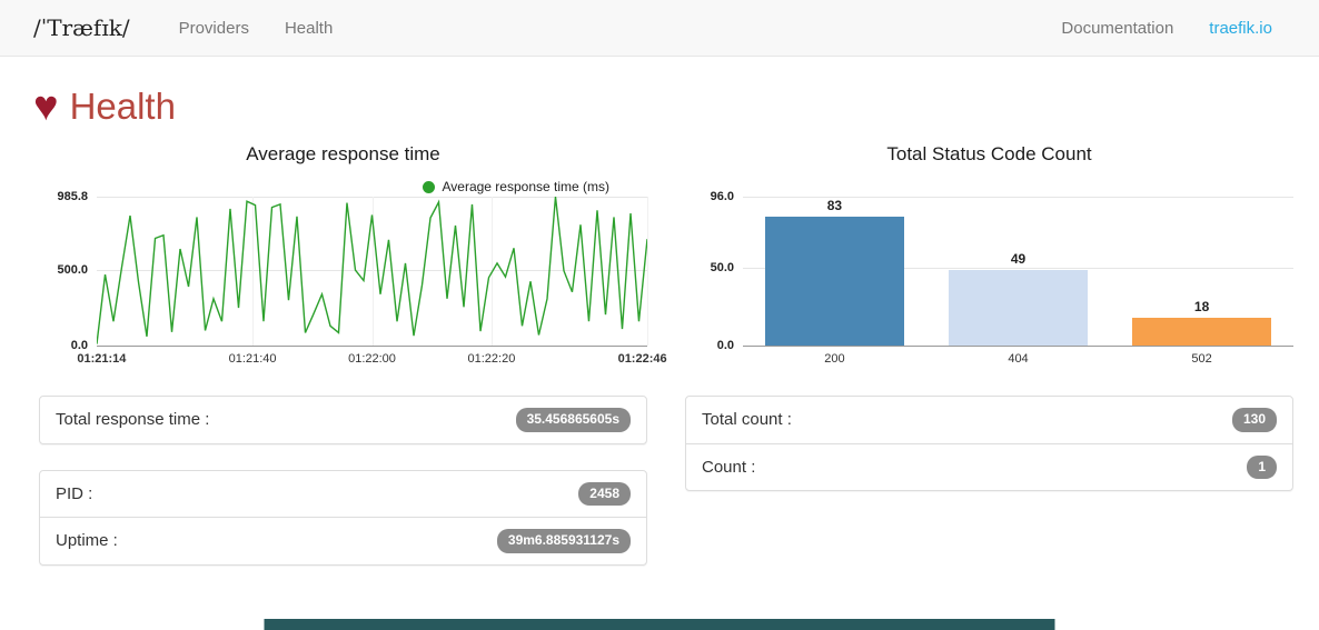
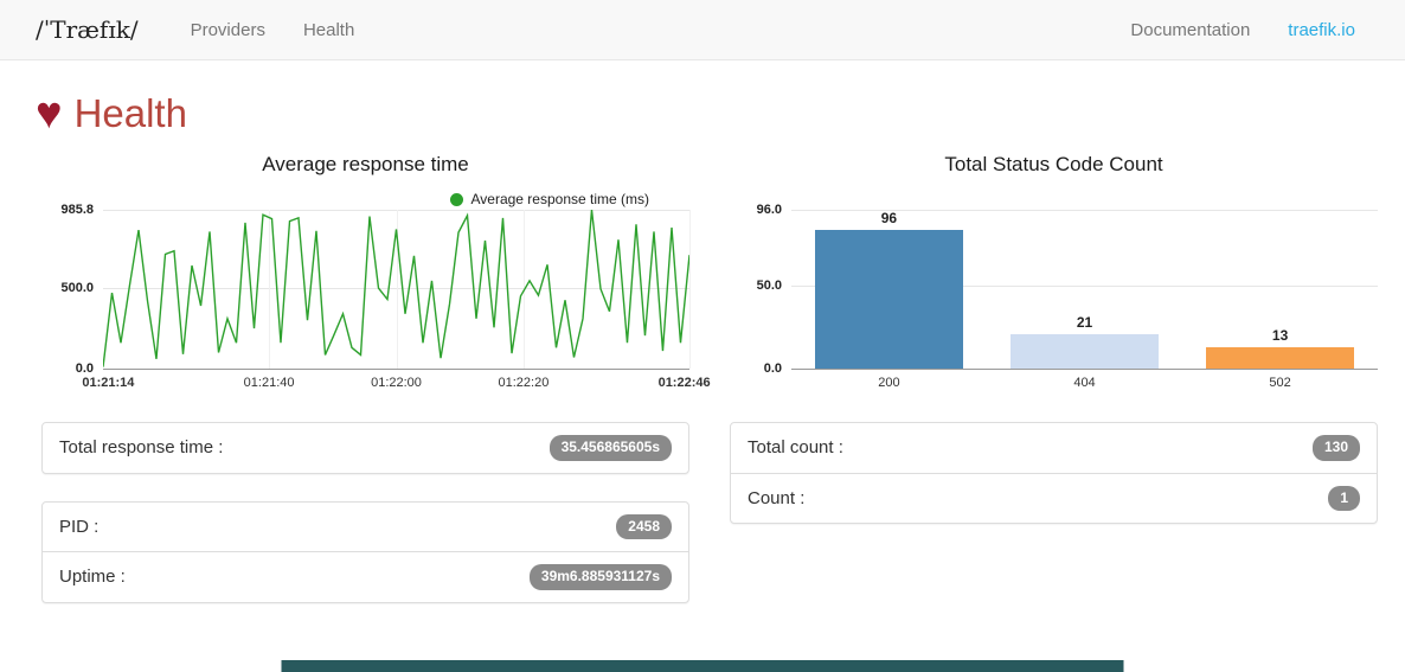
Total Status Code Count/200: 83 -> 96
Total Status Code Count/404: 49 -> 21
Total Status Code Count/502: 18 -> 13
